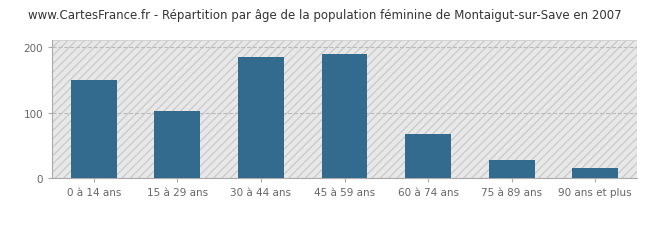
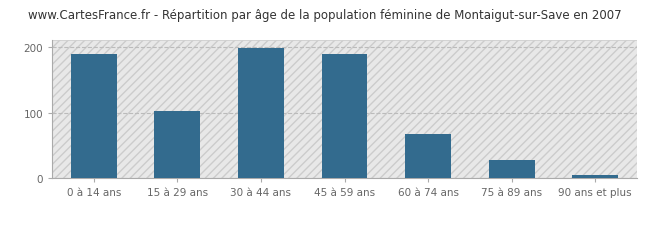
0 à 14 ans: 150 -> 190
30 à 44 ans: 184 -> 198
90 ans et plus: 16 -> 5
